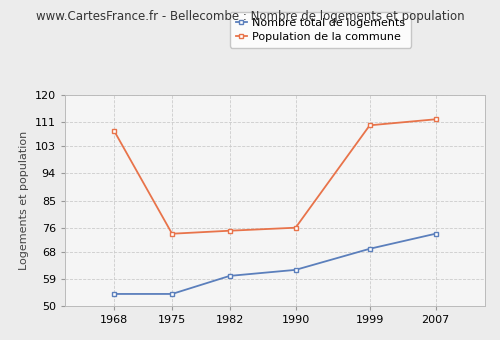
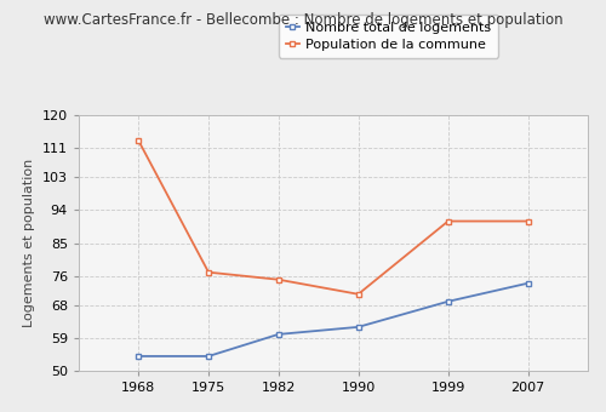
Population de la commune/1968: 108 -> 113
Population de la commune/1975: 74 -> 77
Population de la commune/1990: 76 -> 71
Population de la commune/1999: 110 -> 91
Population de la commune/2007: 112 -> 91
